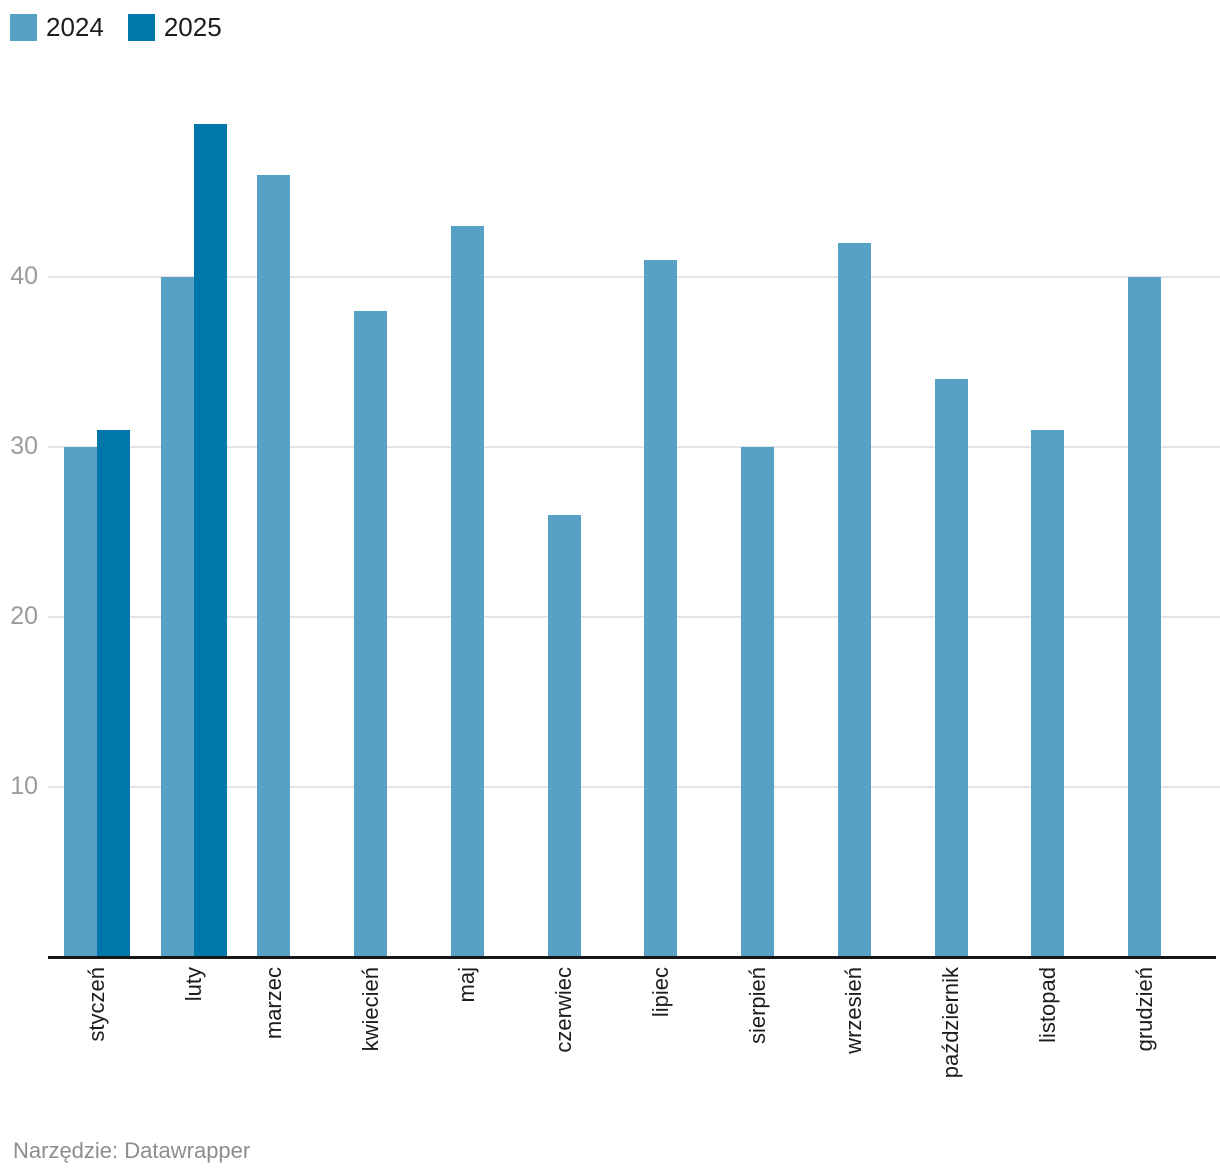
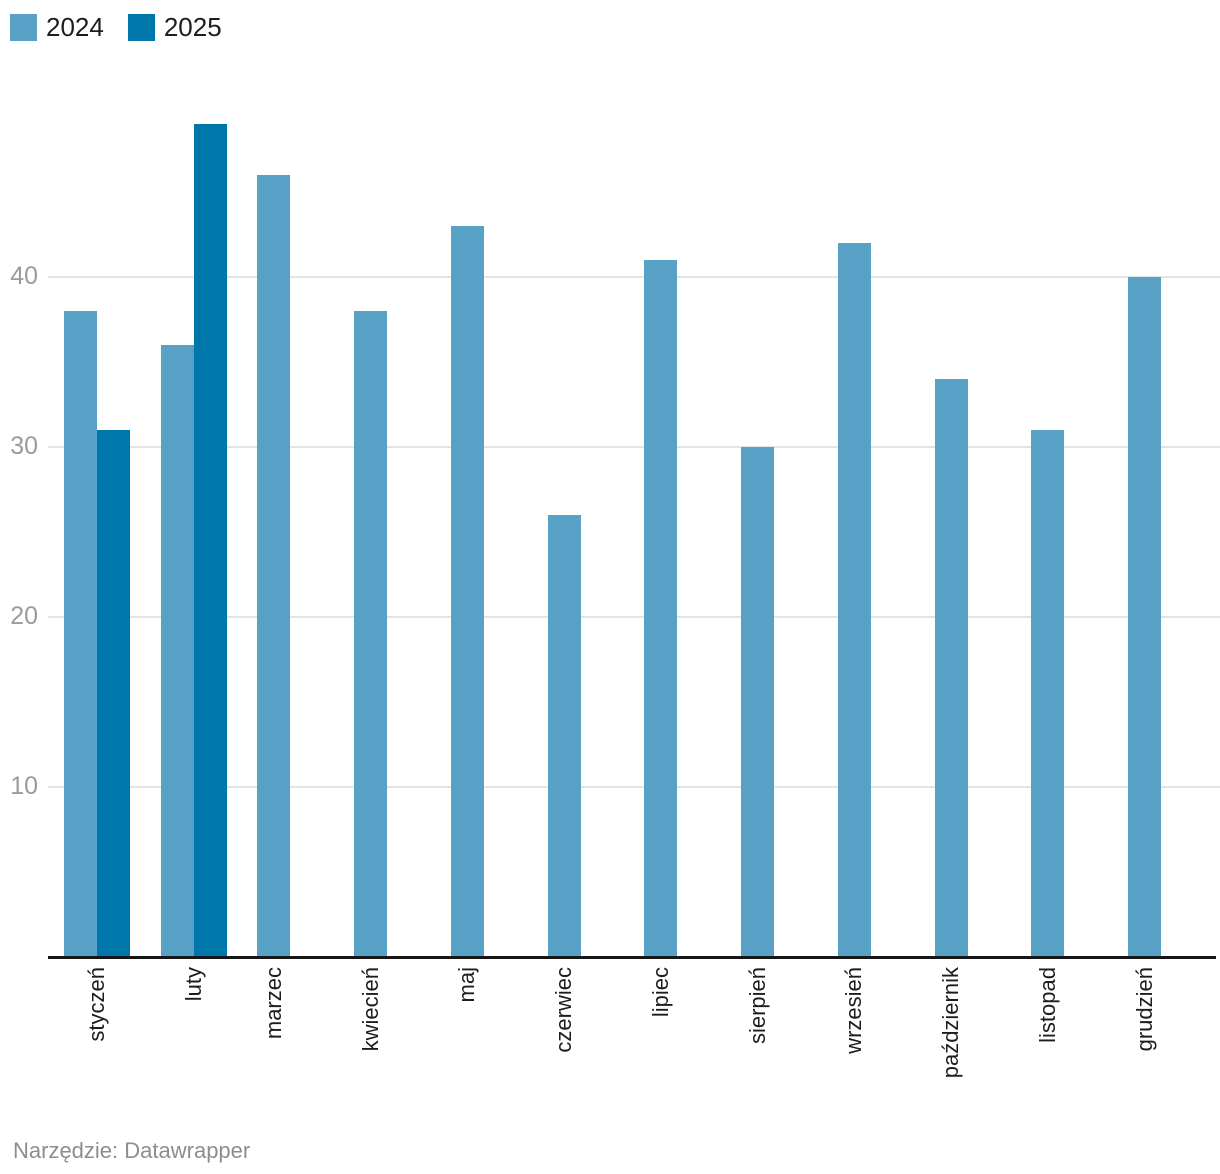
2024/styczeń: 30 -> 38
2024/luty: 40 -> 36
